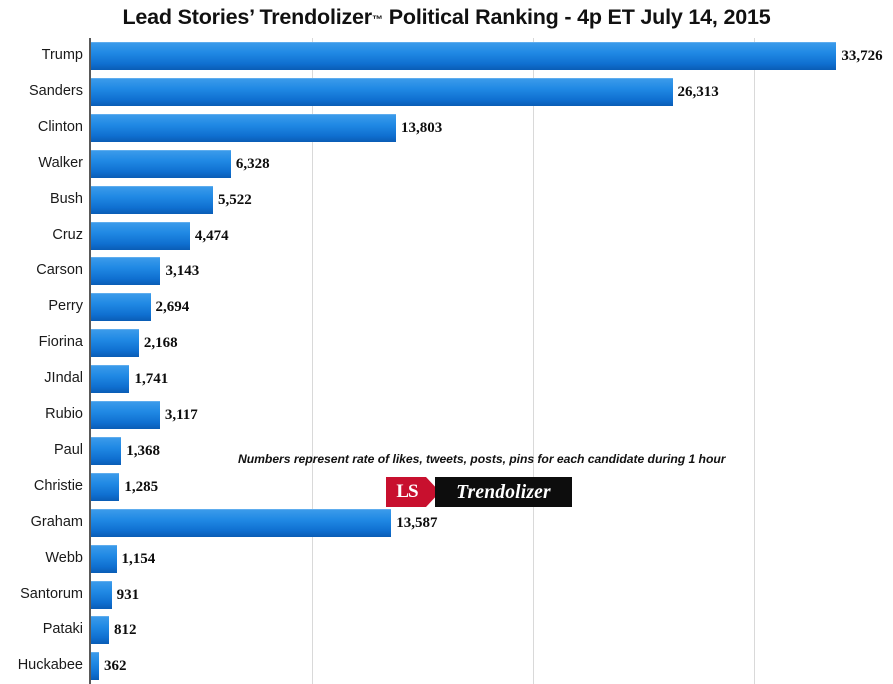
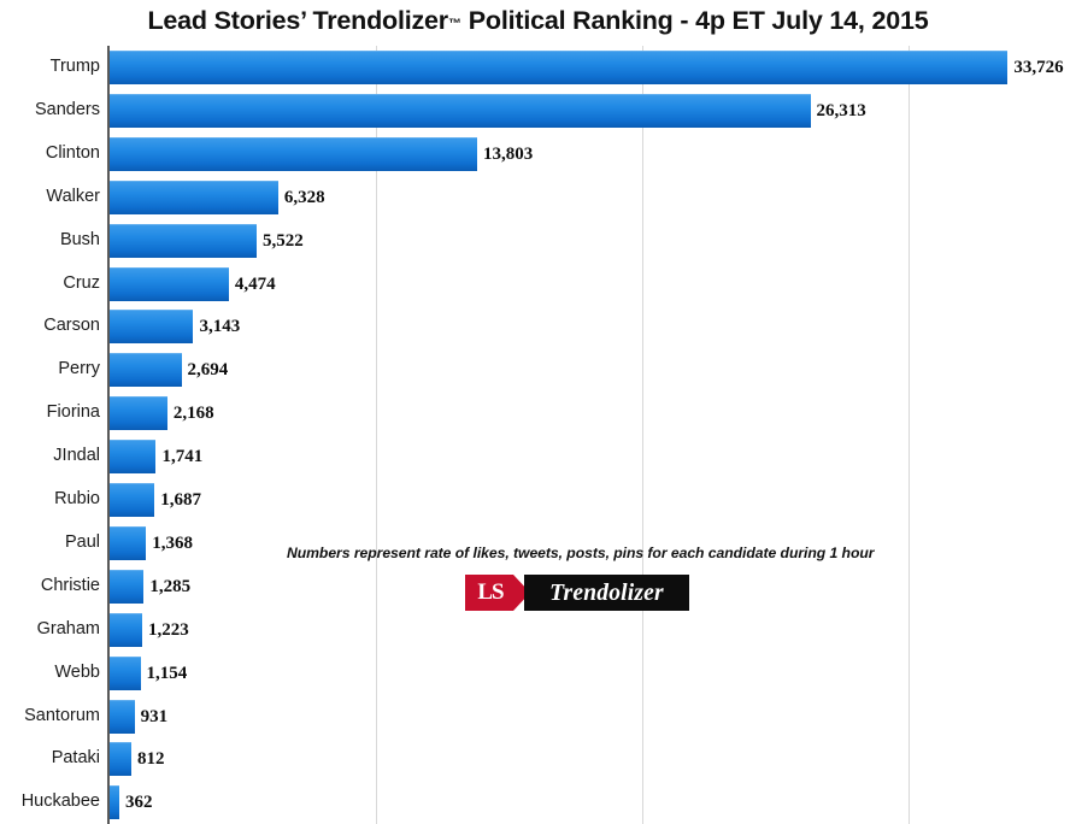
Rubio: 3,117 -> 1,687
Graham: 13,587 -> 1,223
